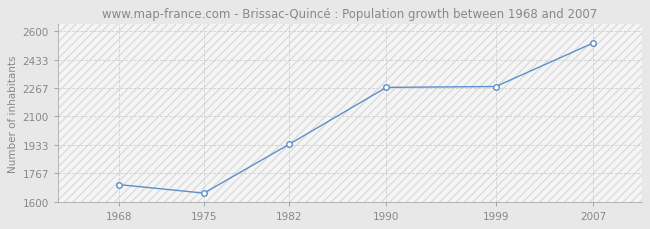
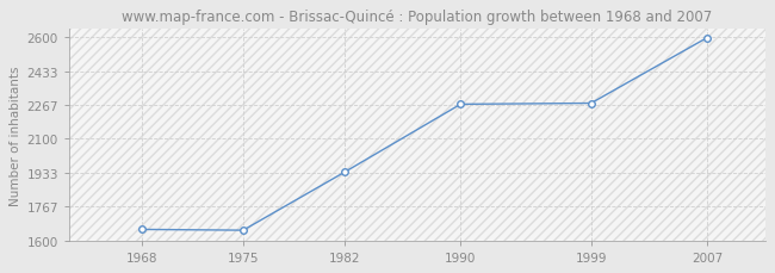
1968: 1700 -> 1650
2007: 2530 -> 2600
